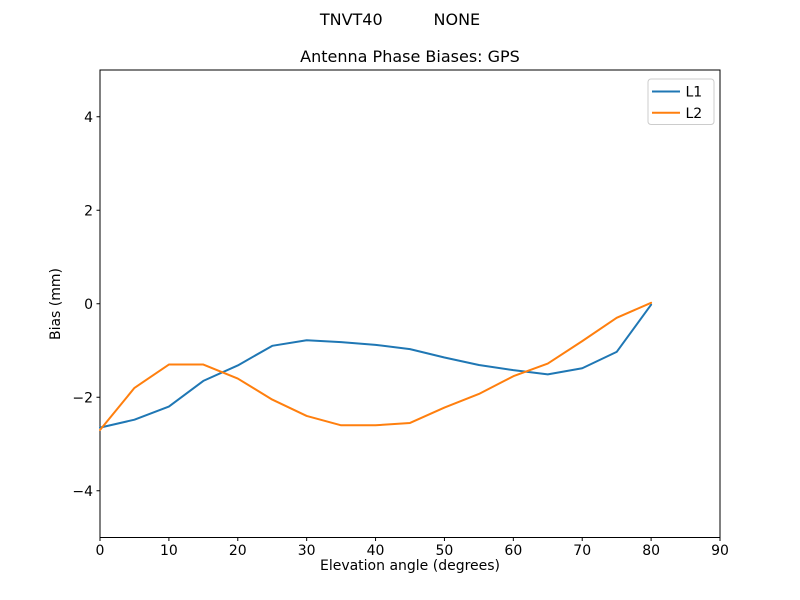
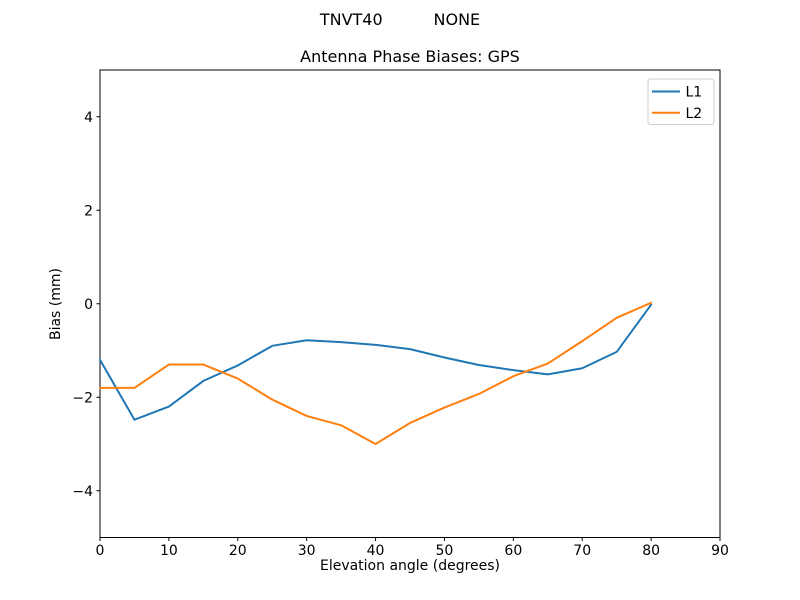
L1/0: -2.6 -> -1.2
L2/0: -2.7 -> -1.8
L2/40: -2.6 -> -3.0
